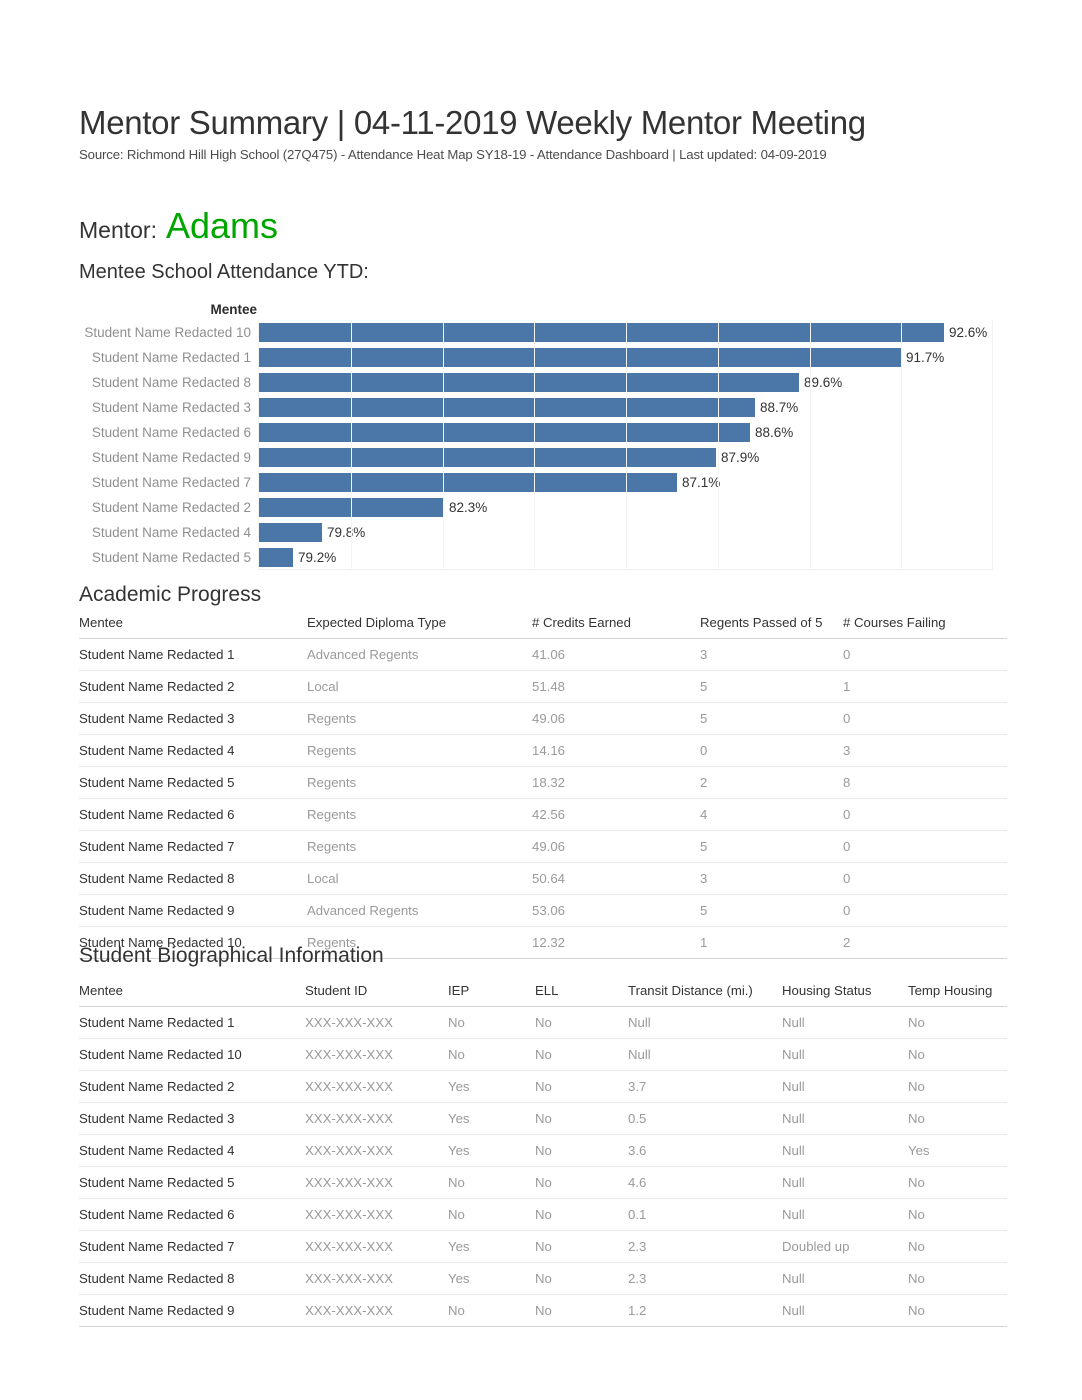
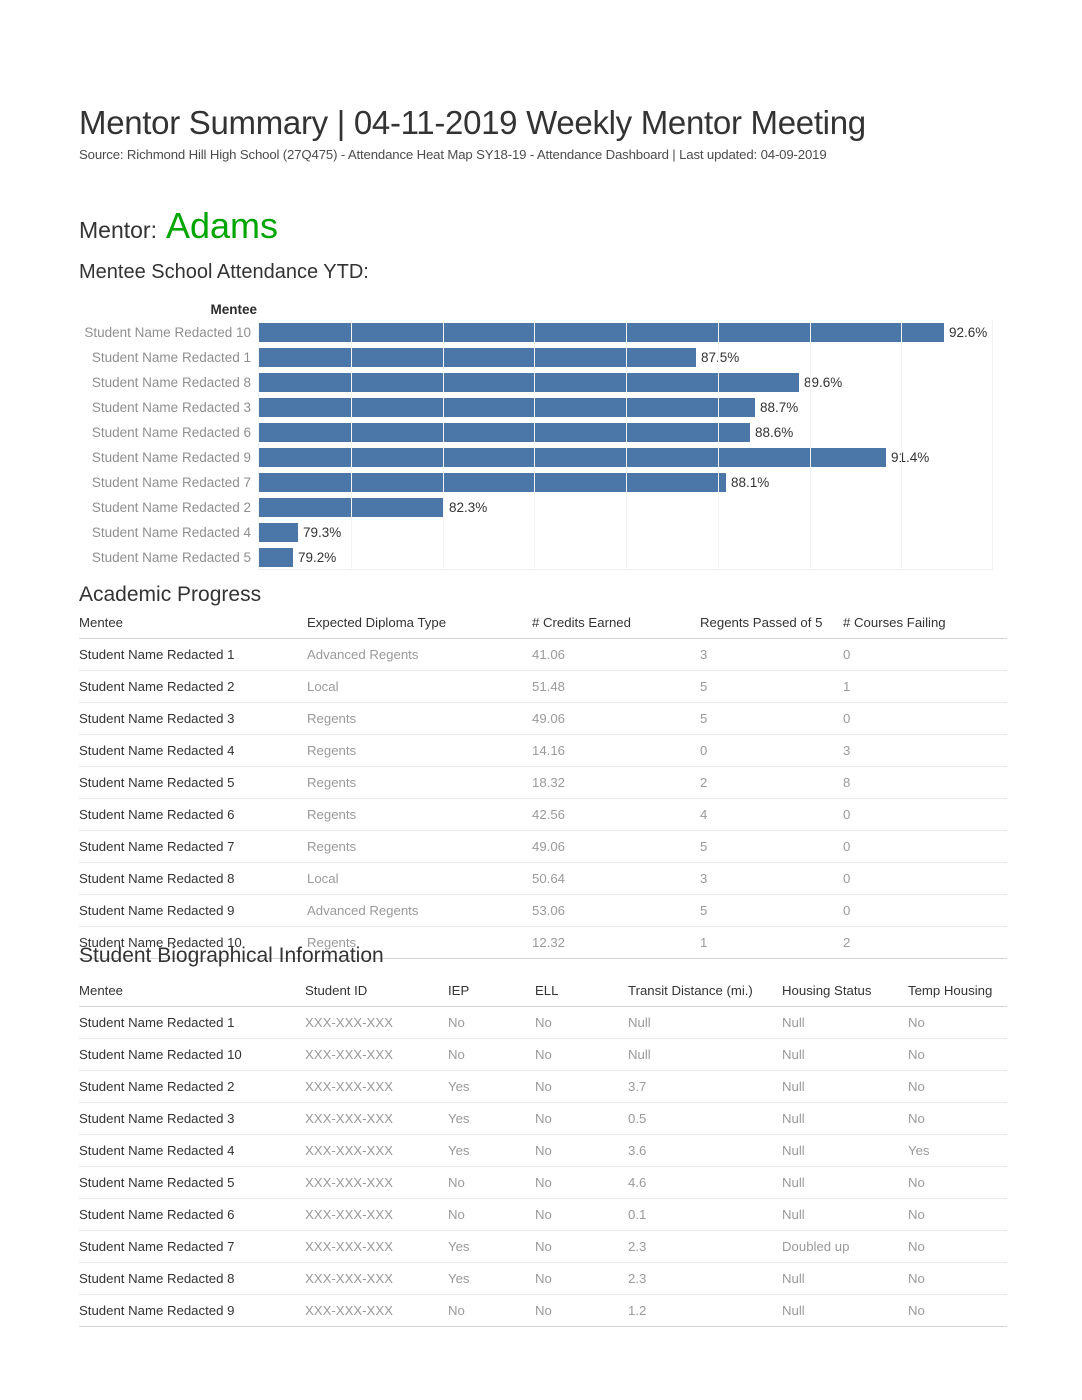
Student Name Redacted 1: 91.7% -> 87.5%
Student Name Redacted 9: 87.9% -> 91.4%
Student Name Redacted 7: 87.1% -> 88.1%
Student Name Redacted 4: 79.8% -> 79.3%
